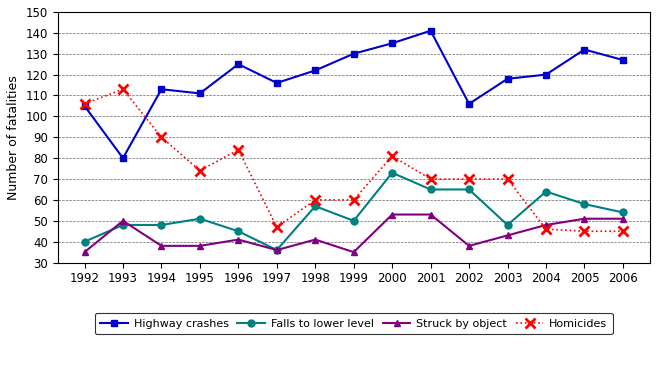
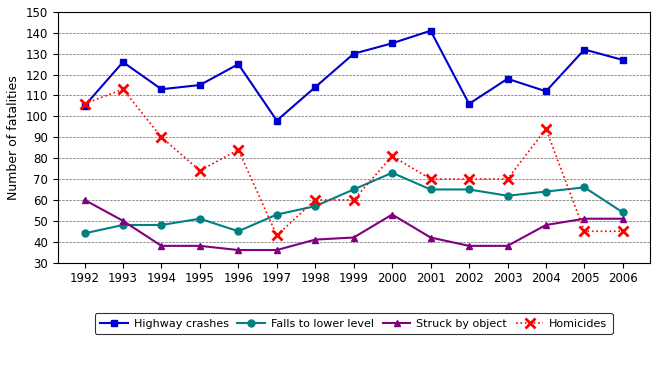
Falls to lower level/1992: 40 -> 44
Struck by object/1992: 35 -> 60
Highway crashes/1993: 80 -> 126
Highway crashes/1995: 111 -> 115
Struck by object/1996: 41 -> 36
Highway crashes/1997: 116 -> 98
Falls to lower level/1997: 36 -> 53
Homicides/1997: 47 -> 43
Highway crashes/1998: 122 -> 114
Falls to lower level/1999: 50 -> 65
Struck by object/1999: 35 -> 42
Struck by object/2001: 53 -> 42
Falls to lower level/2003: 48 -> 62
Struck by object/2003: 43 -> 38
Highway crashes/2004: 120 -> 112
Homicides/2004: 46 -> 94
Falls to lower level/2005: 58 -> 66
